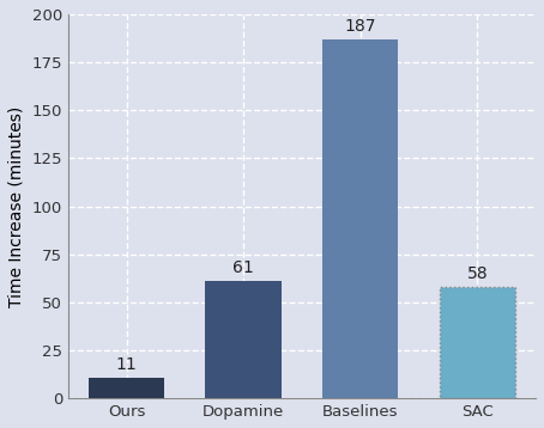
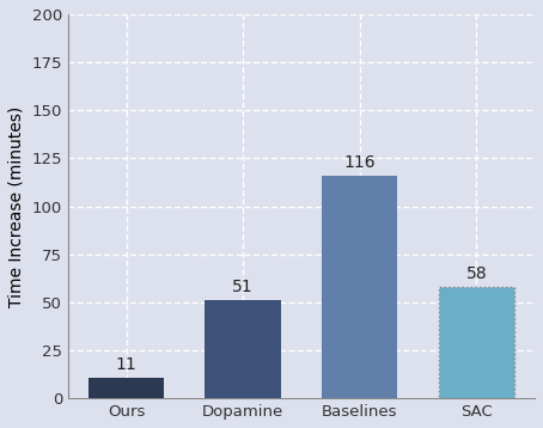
Dopamine: 61 -> 51
Baselines: 187 -> 116
